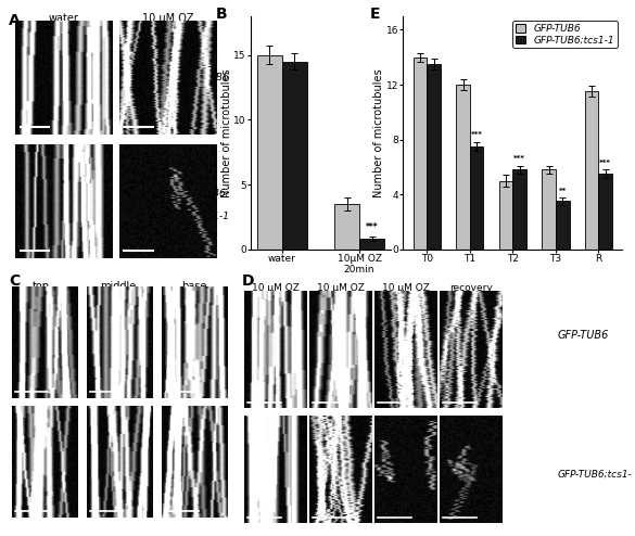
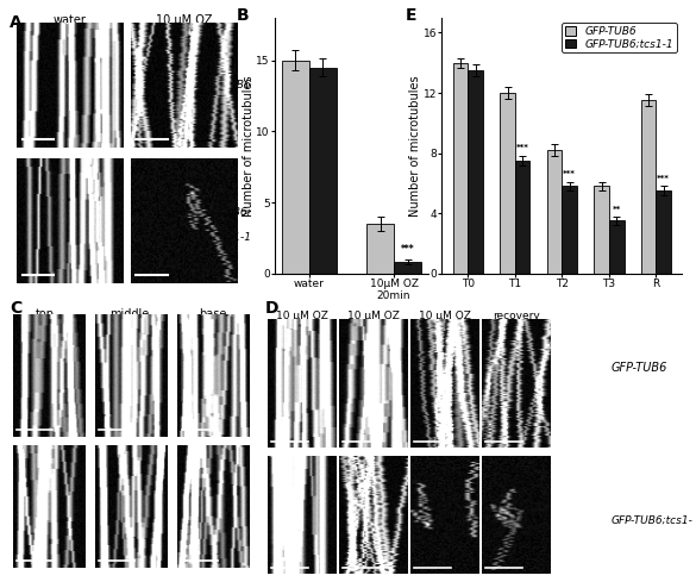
GFP-TUB6/T2: 5.0 -> 8.2
